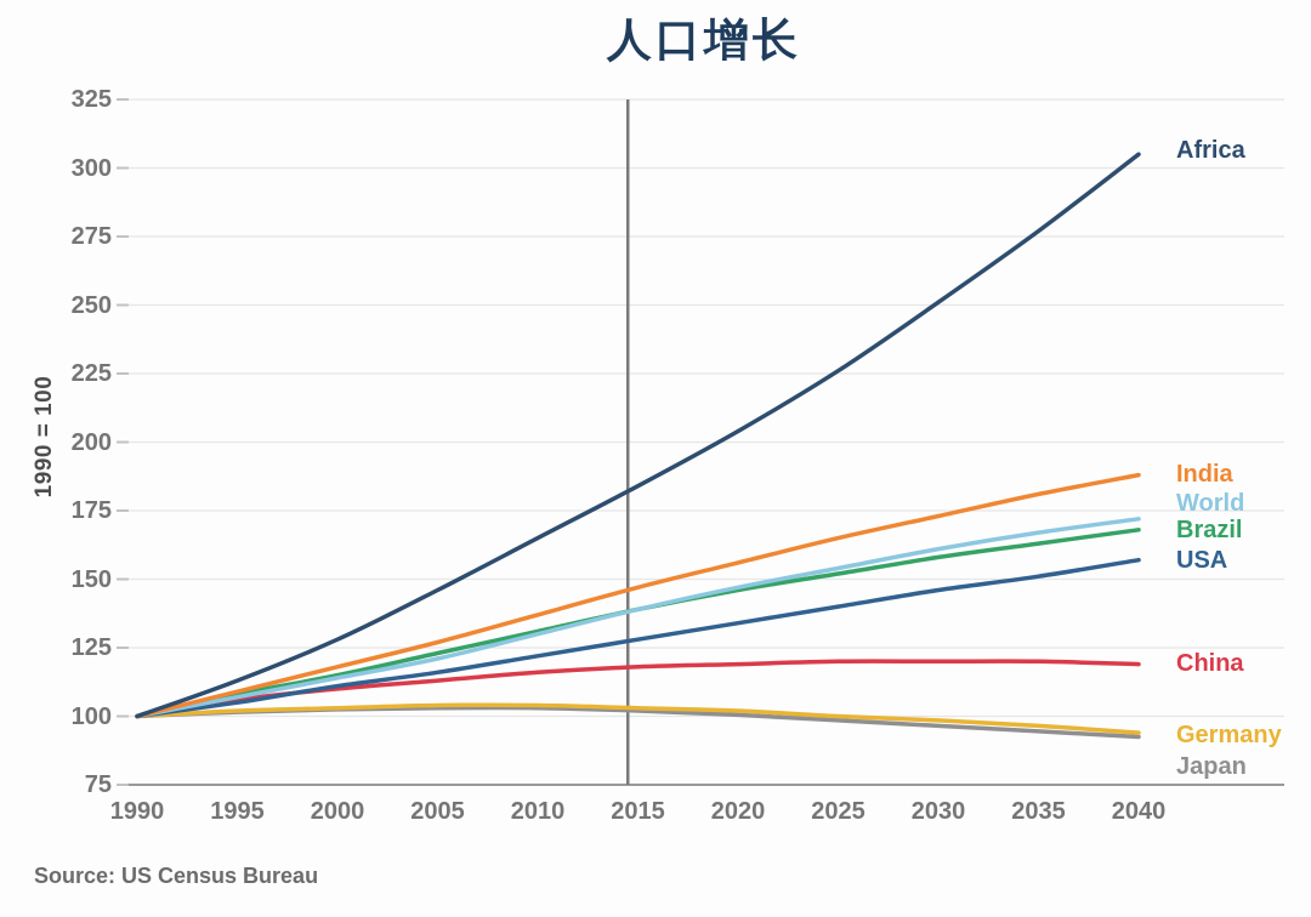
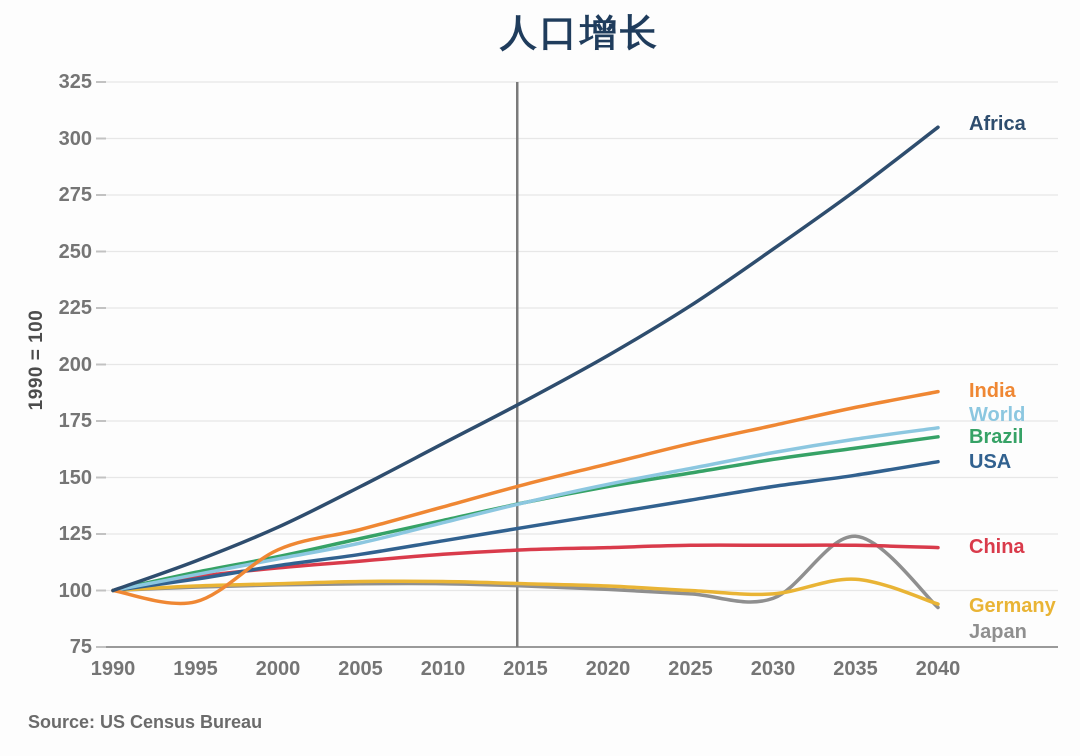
India/1995: 109 -> 95
Germany/2035: 96 -> 105
Japan/2035: 94 -> 124
